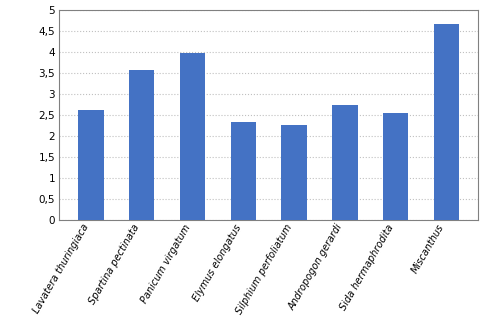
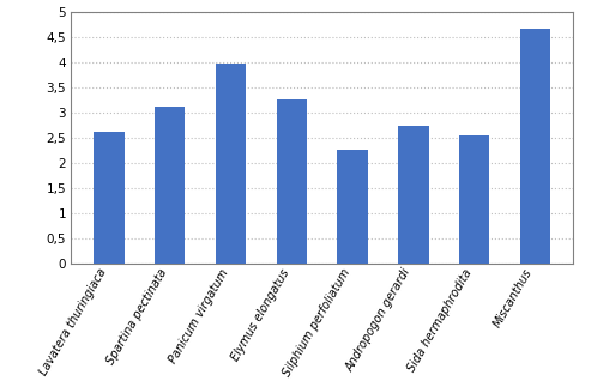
Spartina pectinata: 3,57 -> 3,10
Elymus elongatus: 2,32 -> 3,25
